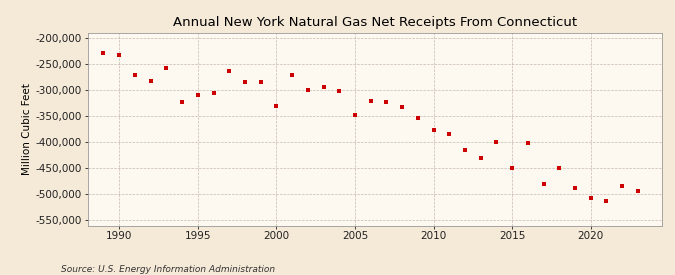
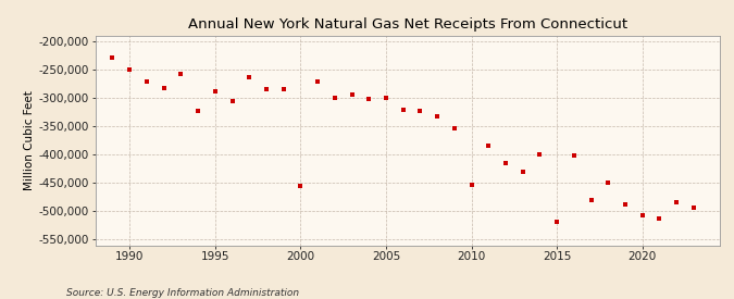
1990: -233,000 -> -250,000
1995: -310,000 -> -288,000
2000: -331,000 -> -456,000
2005: -347,000 -> -300,000
2010: -377,000 -> -454,000
2015: -450,000 -> -518,000
